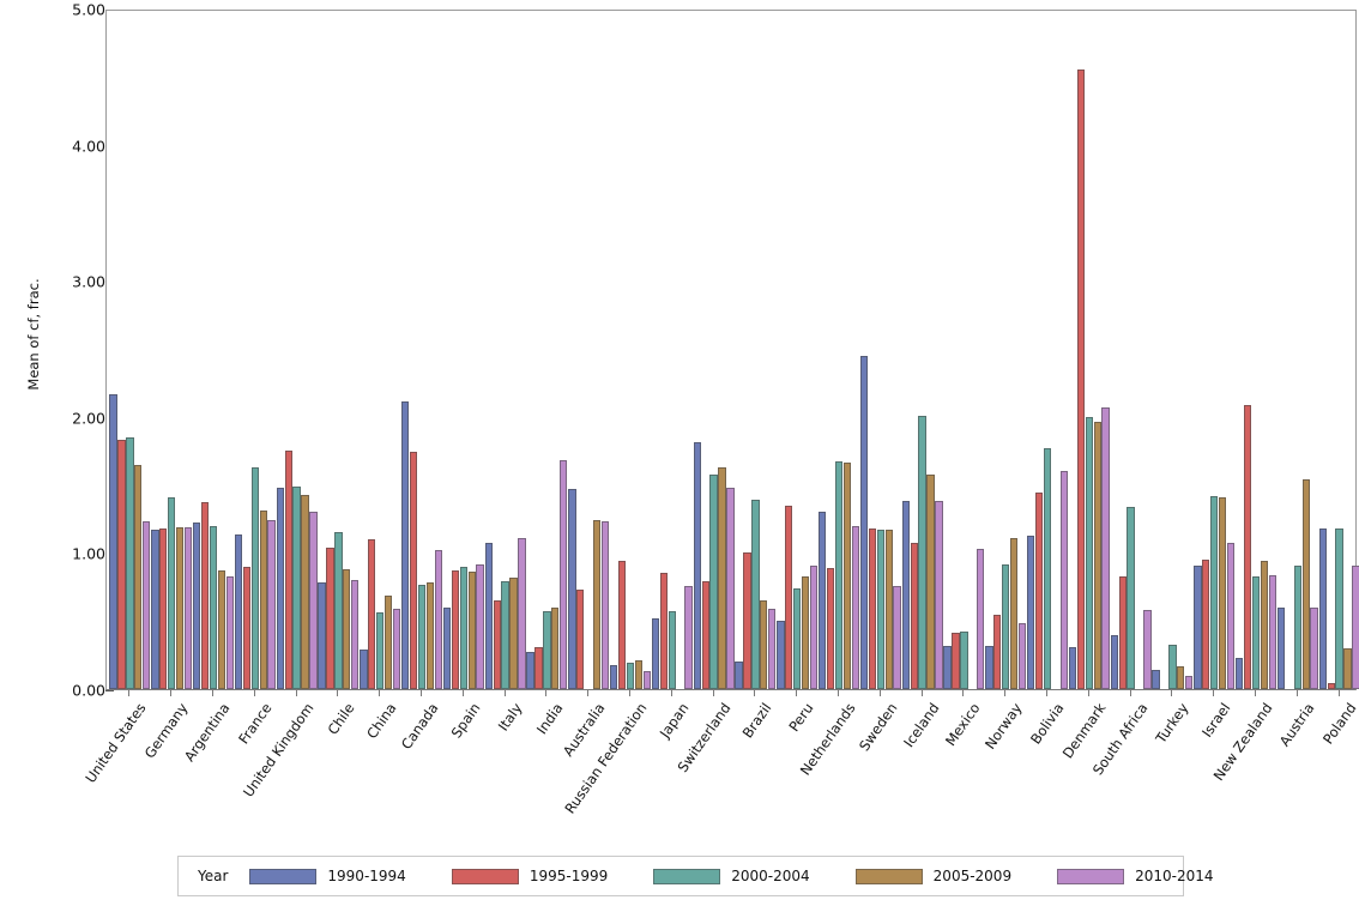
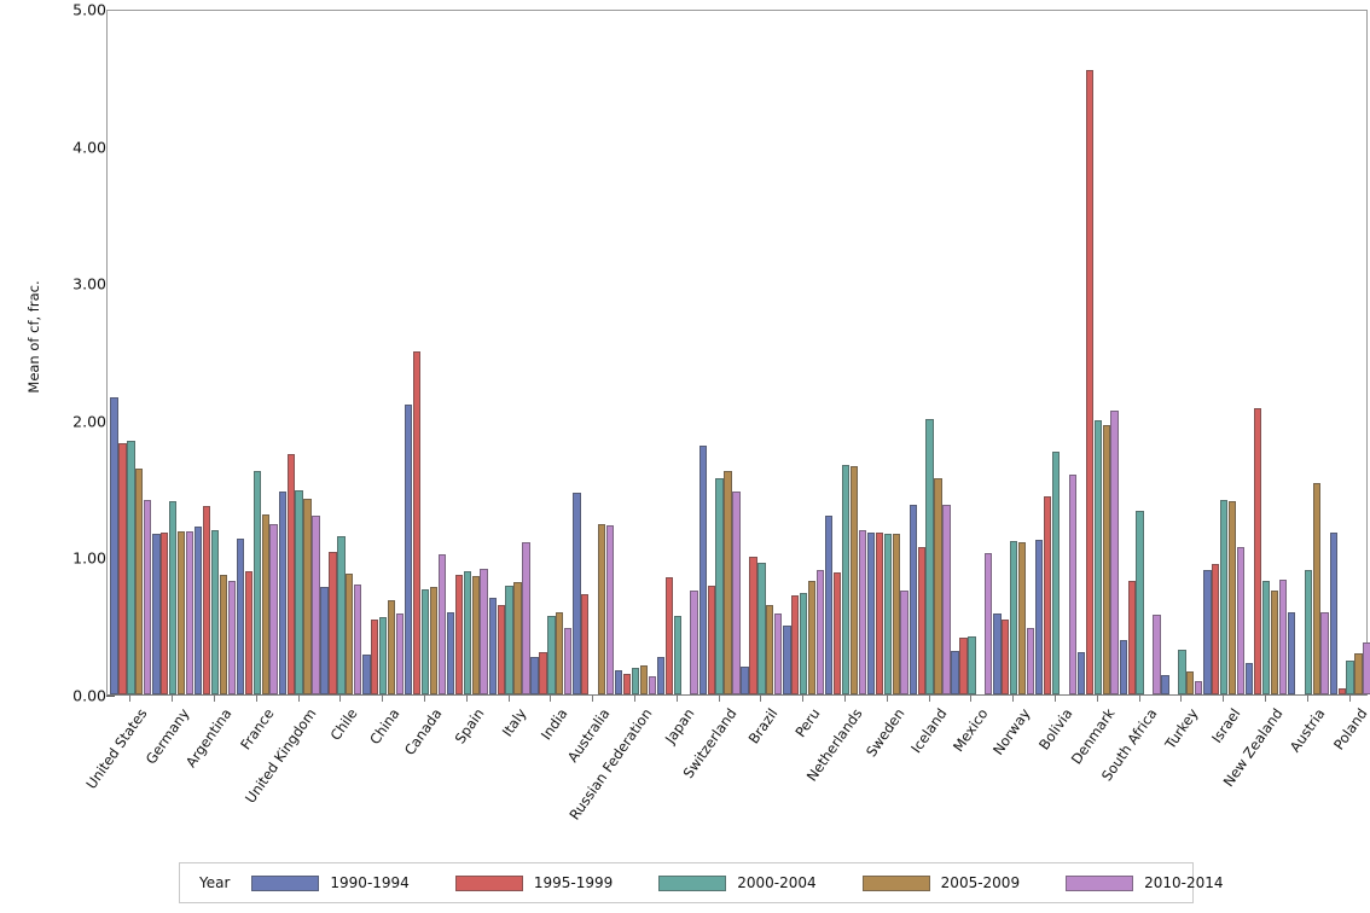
2010-2014/United States: 1.23 -> 1.42
1995-1999/China: 1.10 -> 0.55
1995-1999/Canada: 1.74 -> 2.50
1990-1994/Italy: 1.07 -> 0.70
2010-2014/India: 1.68 -> 0.48
1995-1999/Russian Federation: 0.94 -> 0.15
1990-1994/Japan: 0.52 -> 0.27
2000-2004/Brazil: 1.39 -> 0.96
1995-1999/Peru: 1.35 -> 0.72
1990-1994/Sweden: 2.45 -> 1.18
1990-1994/Norway: 0.32 -> 0.59
2000-2004/Norway: 0.92 -> 1.12
2005-2009/New Zealand: 0.94 -> 0.76
2000-2004/Poland: 1.18 -> 0.25
2010-2014/Poland: 0.91 -> 0.38
